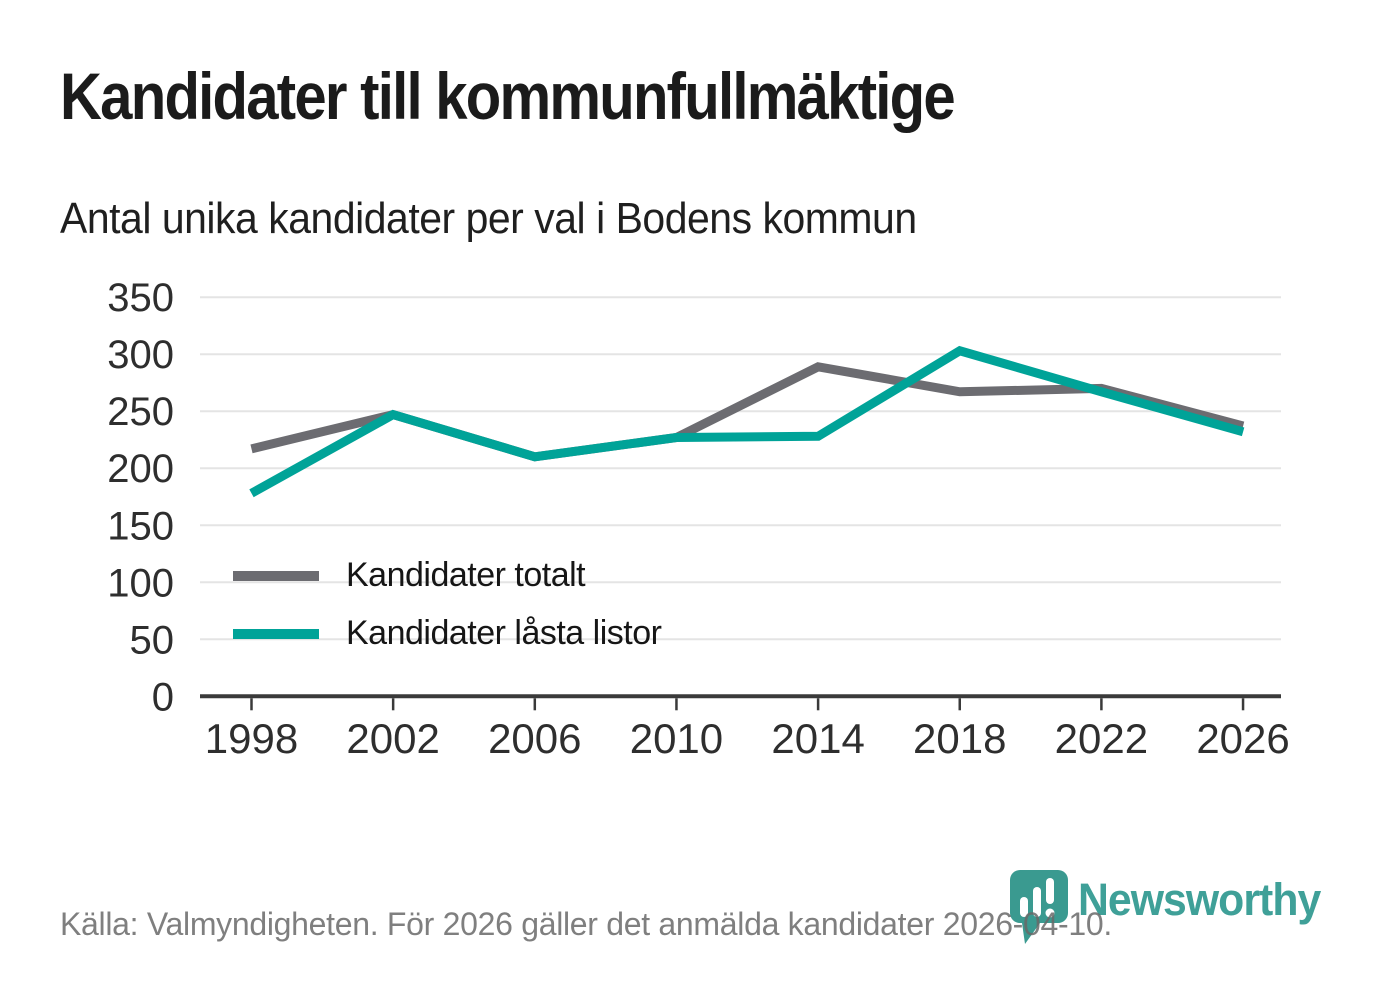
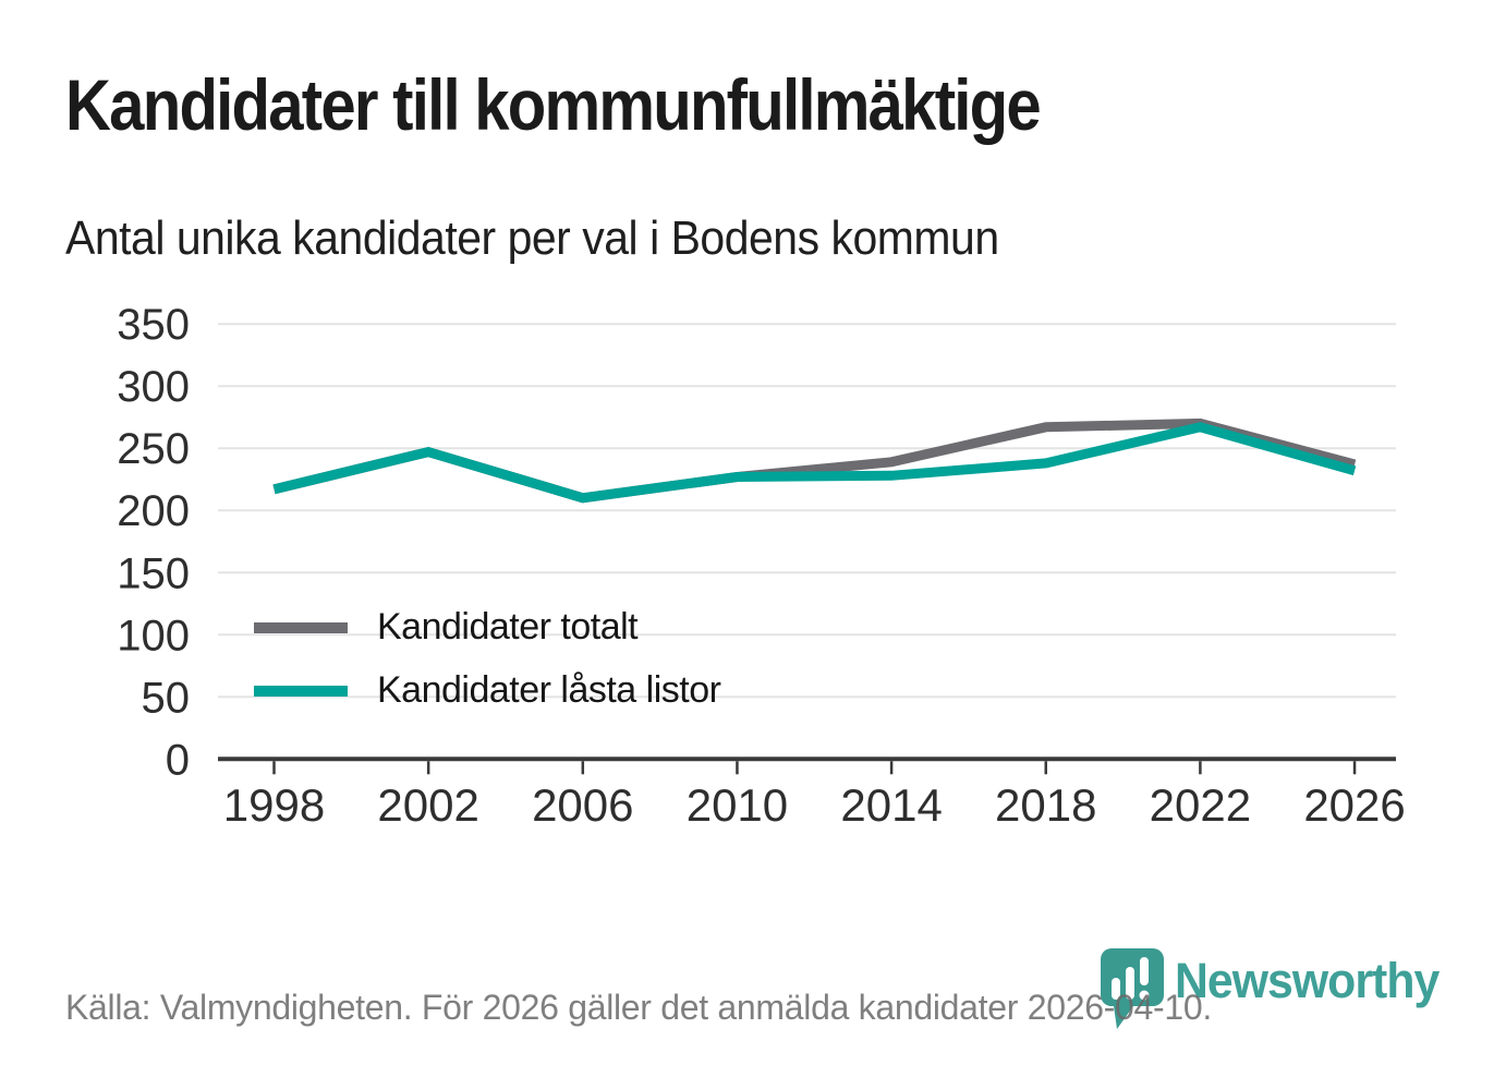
Kandidater låsta listor/1998: 178 -> 217
Kandidater totalt/2014: 289 -> 239
Kandidater låsta listor/2018: 303 -> 238
